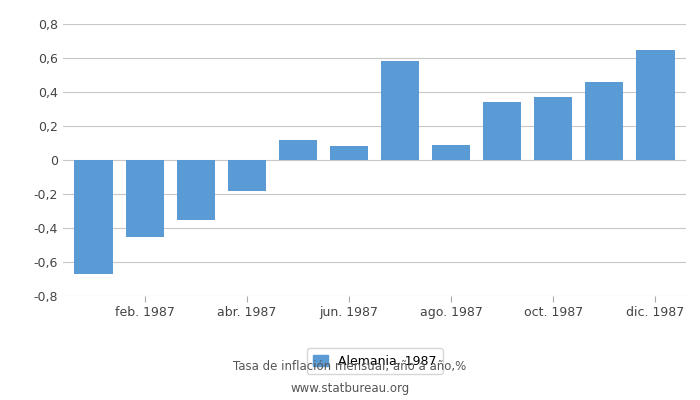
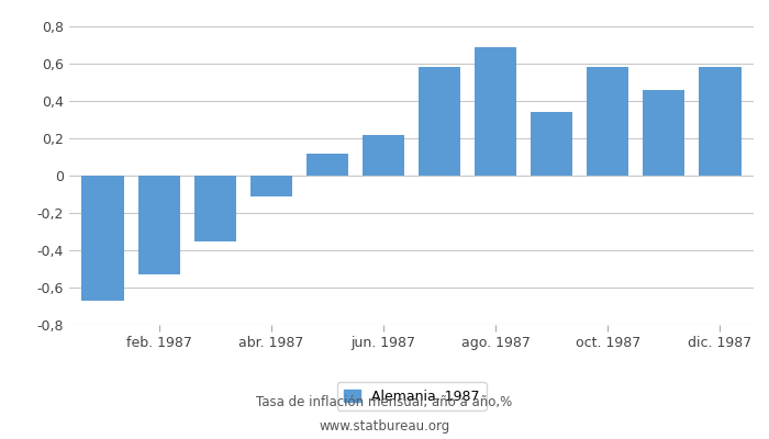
feb. 1987: -0,45 -> -0,53
abr. 1987: -0,18 -> -0,11
jun. 1987: 0,08 -> 0,22
ago. 1987: 0,09 -> 0,69
oct. 1987: 0,37 -> 0,58
dic. 1987: 0,65 -> 0,58
